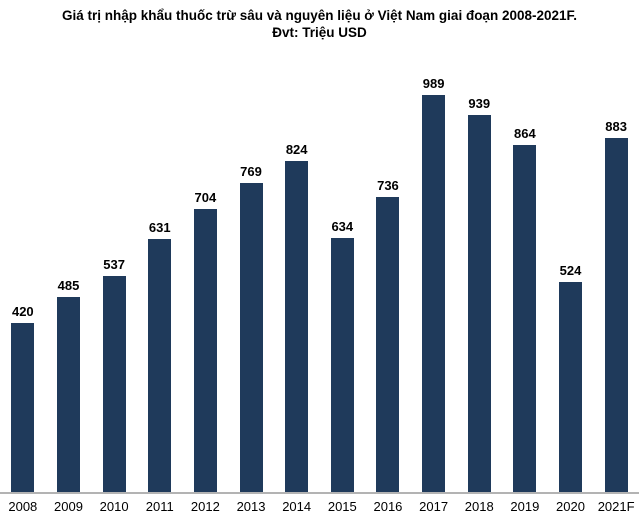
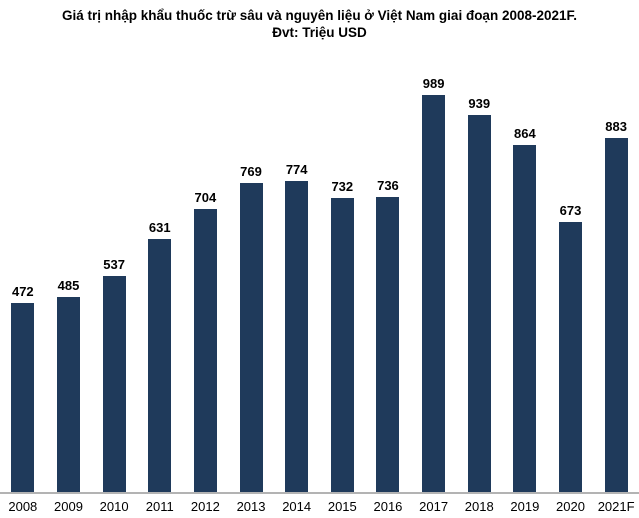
2008: 420 -> 472
2014: 824 -> 774
2015: 634 -> 732
2020: 524 -> 673
